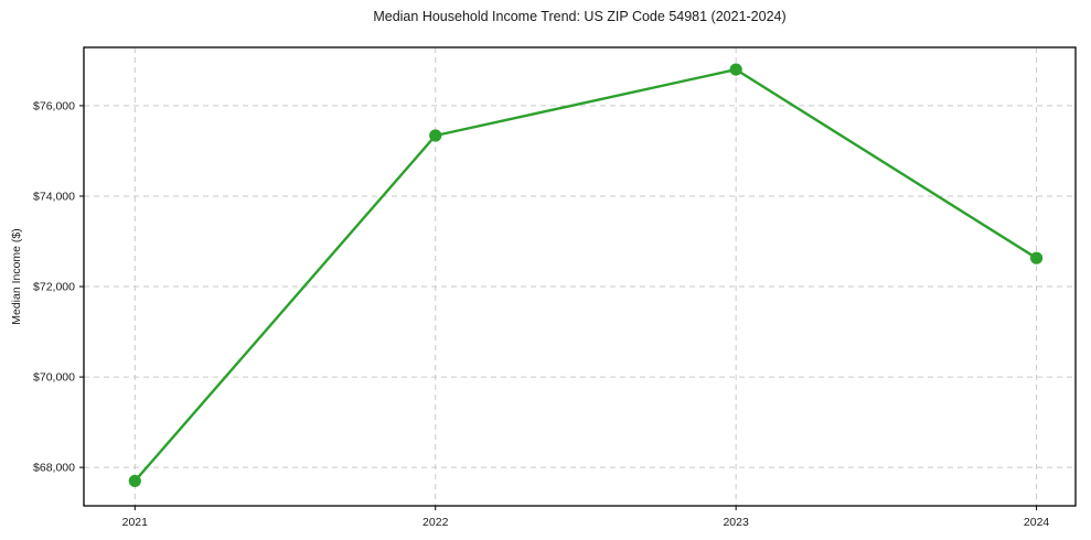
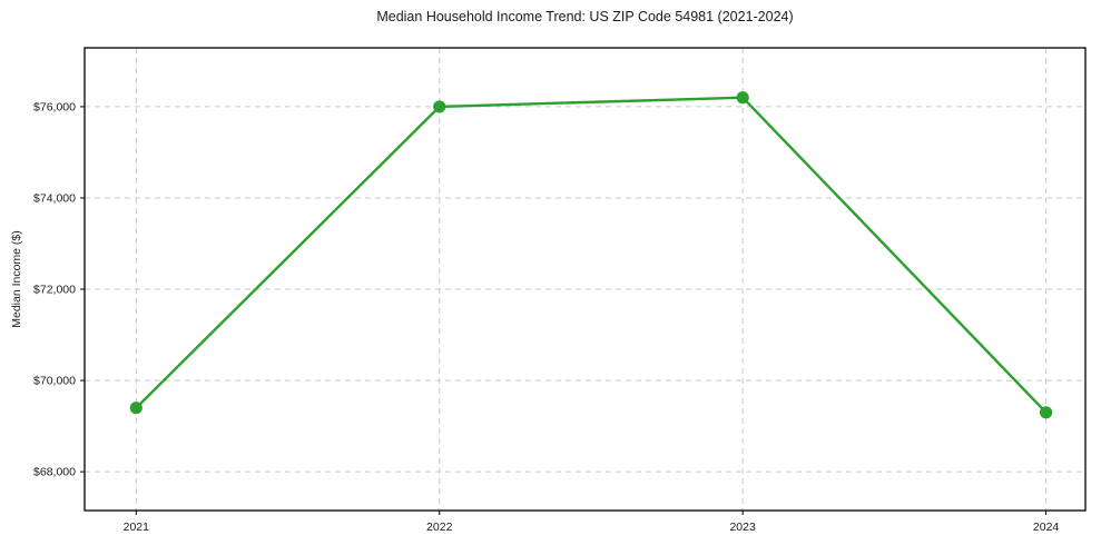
2021: $67700 -> $69400
2022: $75300 -> $76000
2023: $76800 -> $76200
2024: $72600 -> $69300
